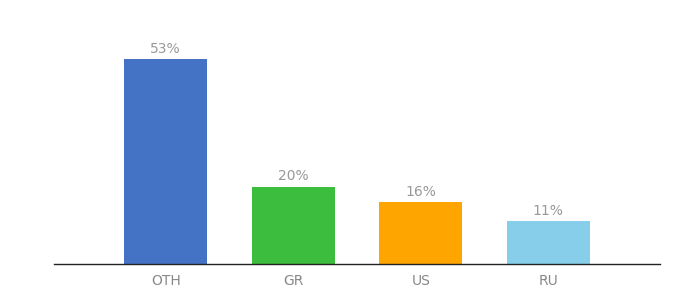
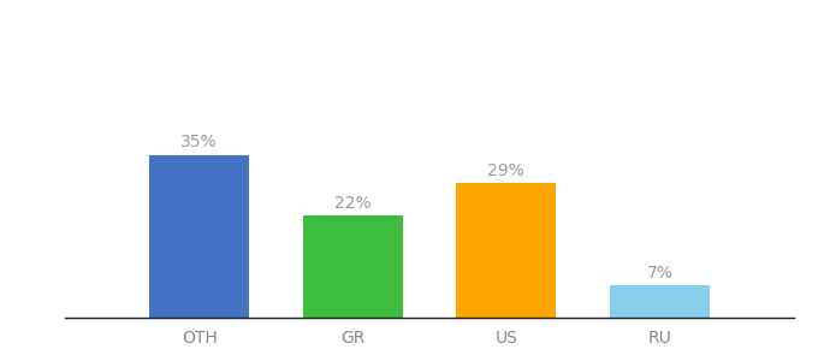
OTH: 53% -> 35%
GR: 20% -> 22%
US: 16% -> 29%
RU: 11% -> 7%
